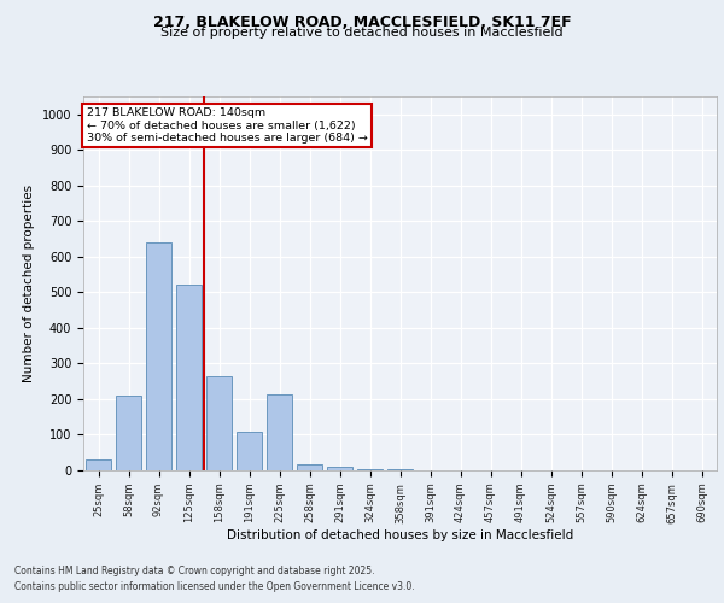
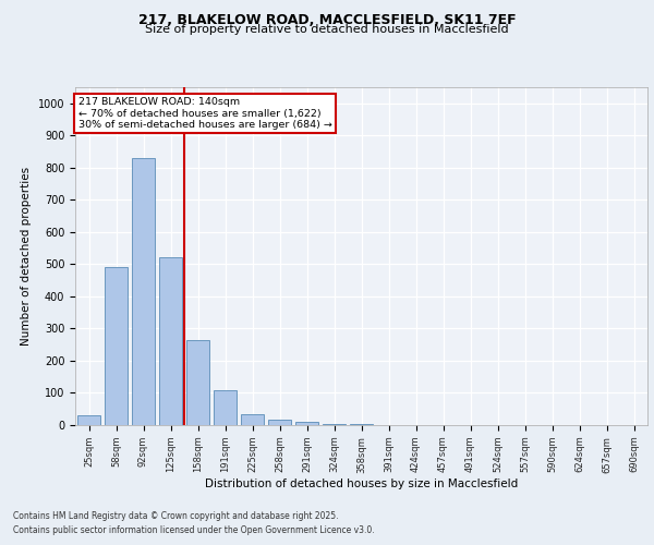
58sqm: 210 -> 490
92sqm: 640 -> 830
225sqm: 215 -> 35
